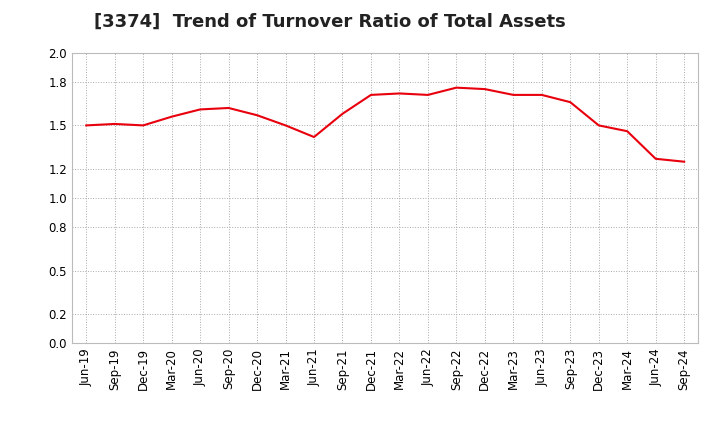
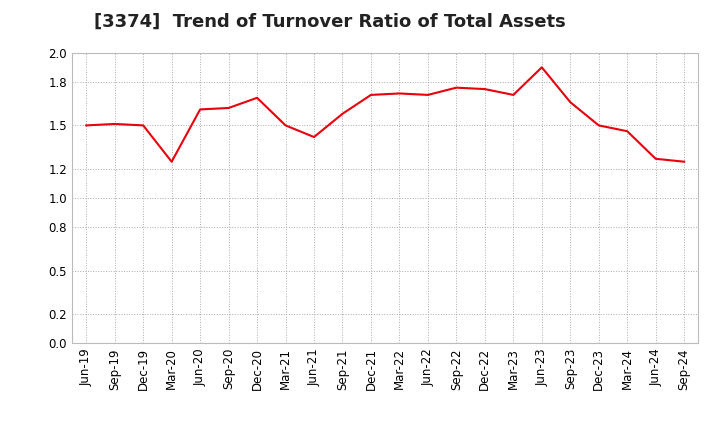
Mar-20: 1.56 -> 1.25
Dec-20: 1.57 -> 1.69
Jun-23: 1.71 -> 1.90
